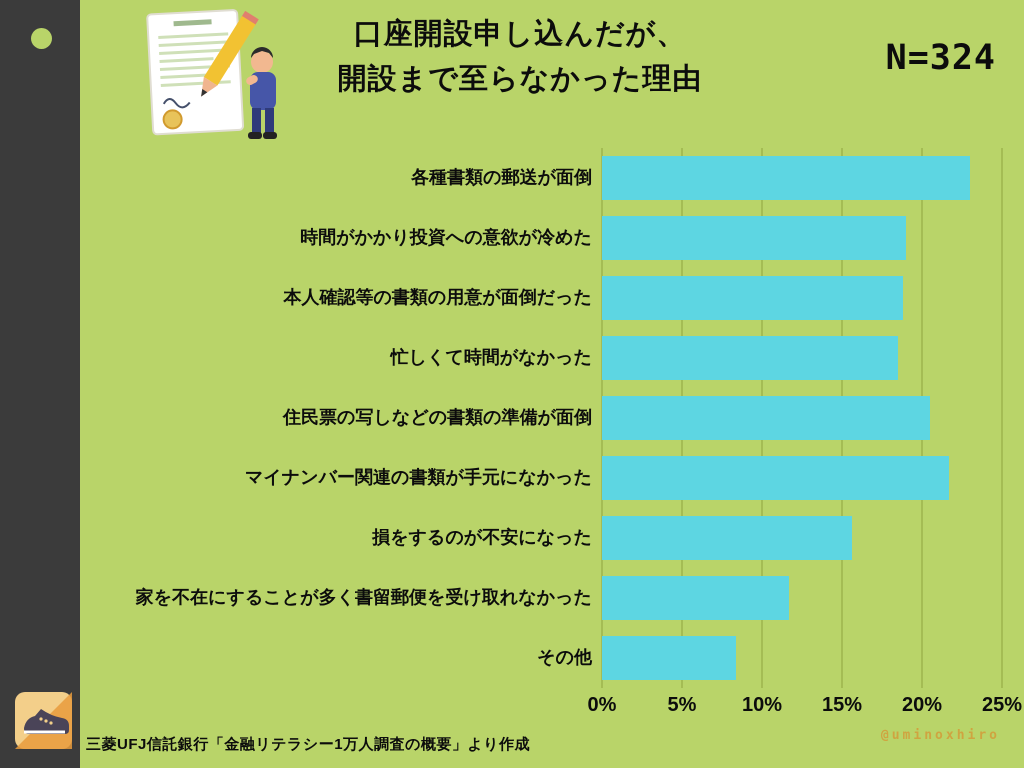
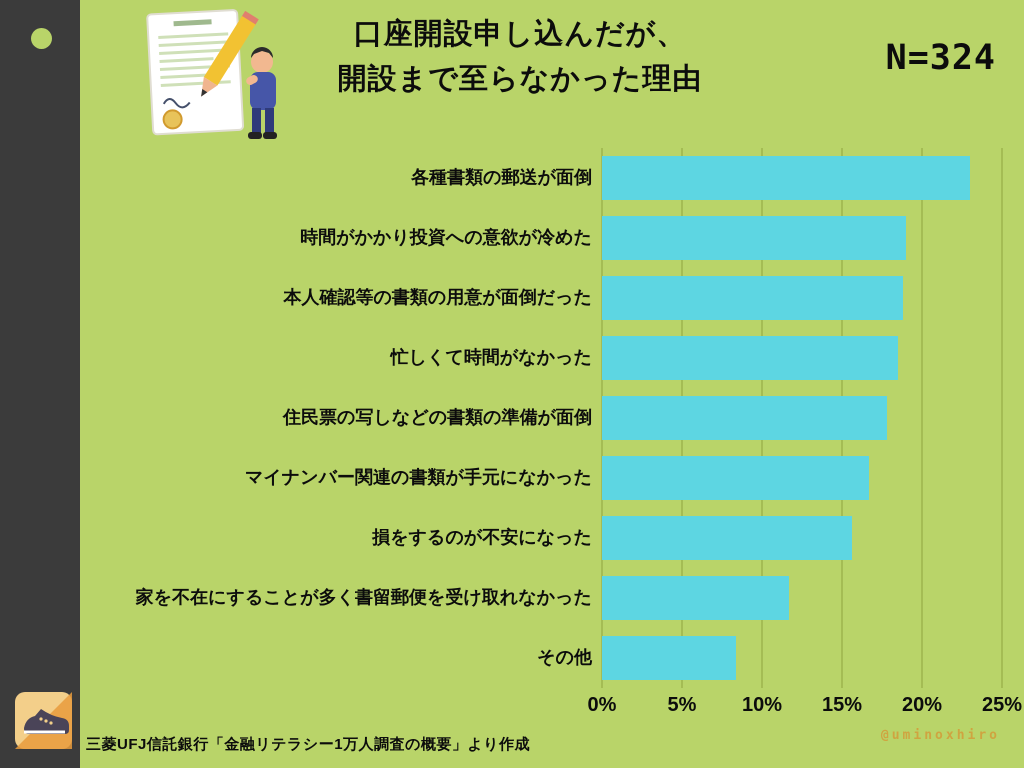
住民票の写しなどの書類の準備が面倒: 20.5% -> 17.8%
マイナンバー関連の書類が手元になかった: 21.7% -> 16.7%
